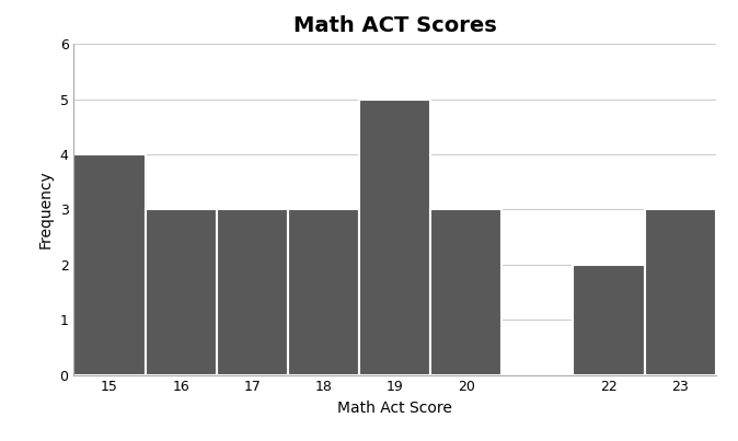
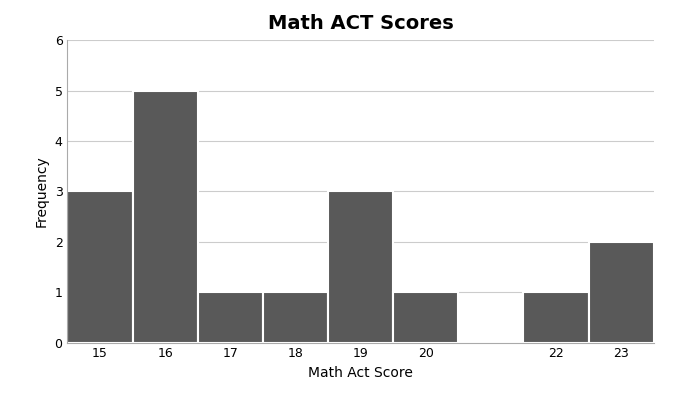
15: 4 -> 3
16: 3 -> 5
17: 3 -> 1
18: 3 -> 1
19: 5 -> 3
20: 3 -> 1
22: 2 -> 1
23: 3 -> 2
